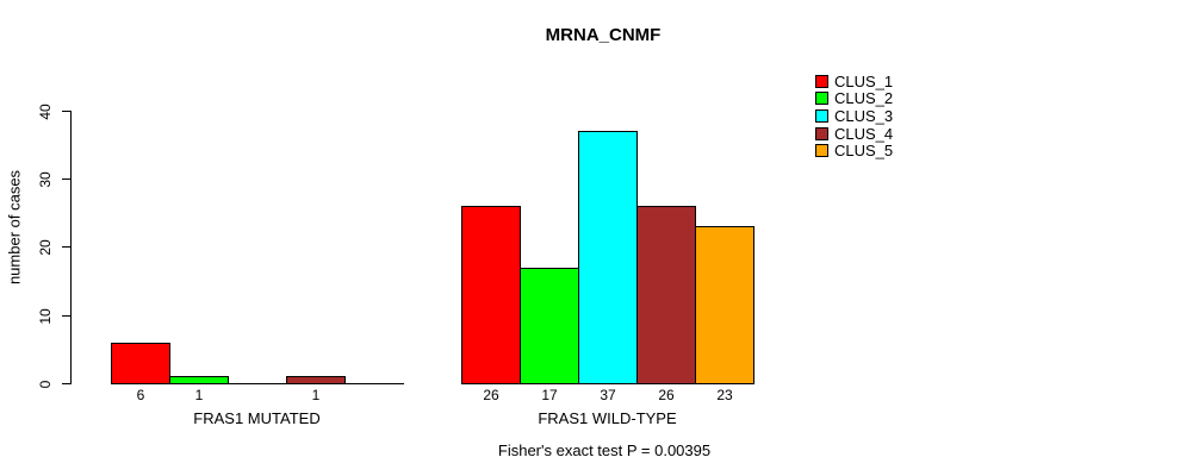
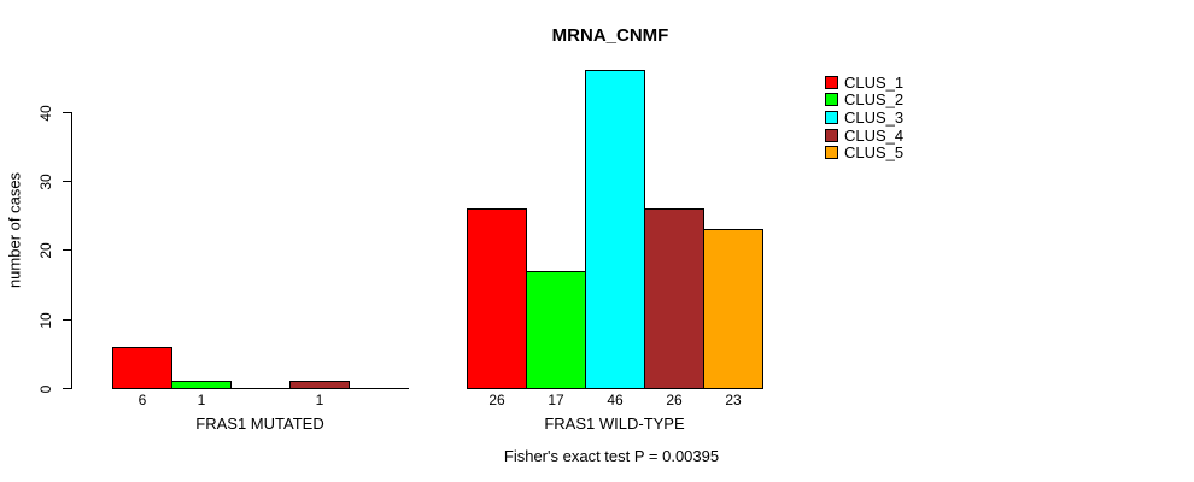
CLUS_3/FRAS1 WILD-TYPE: 37 -> 46
